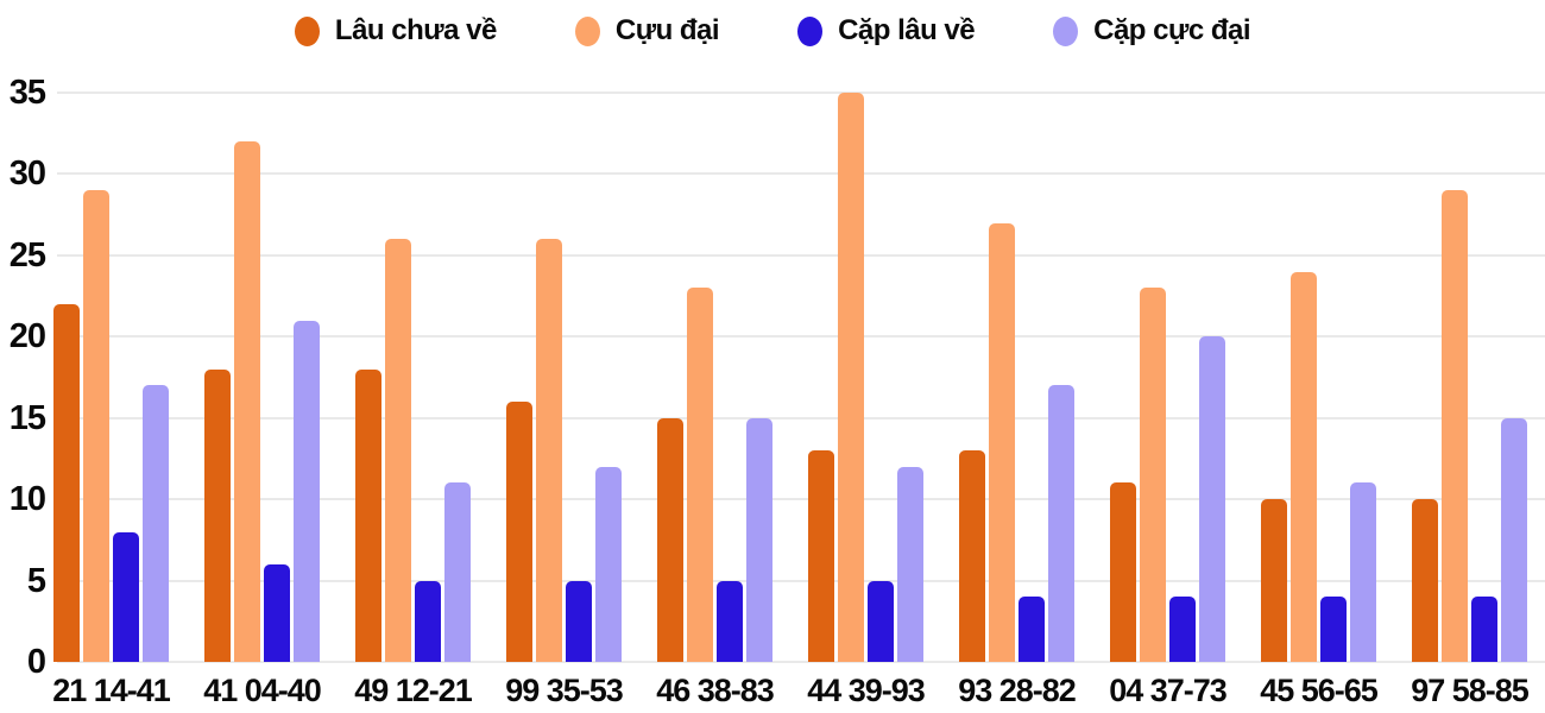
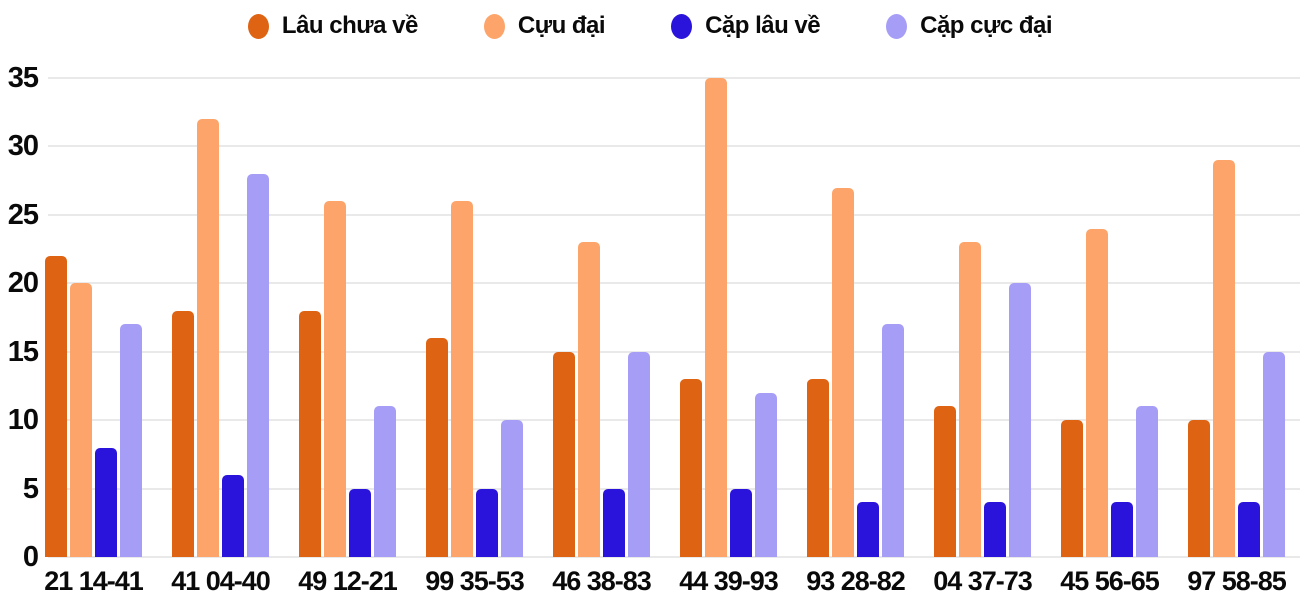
Cựu đại/21 14-41: 29 -> 20
Cặp cực đại/41 04-40: 21 -> 28
Cặp cực đại/99 35-53: 12 -> 10
